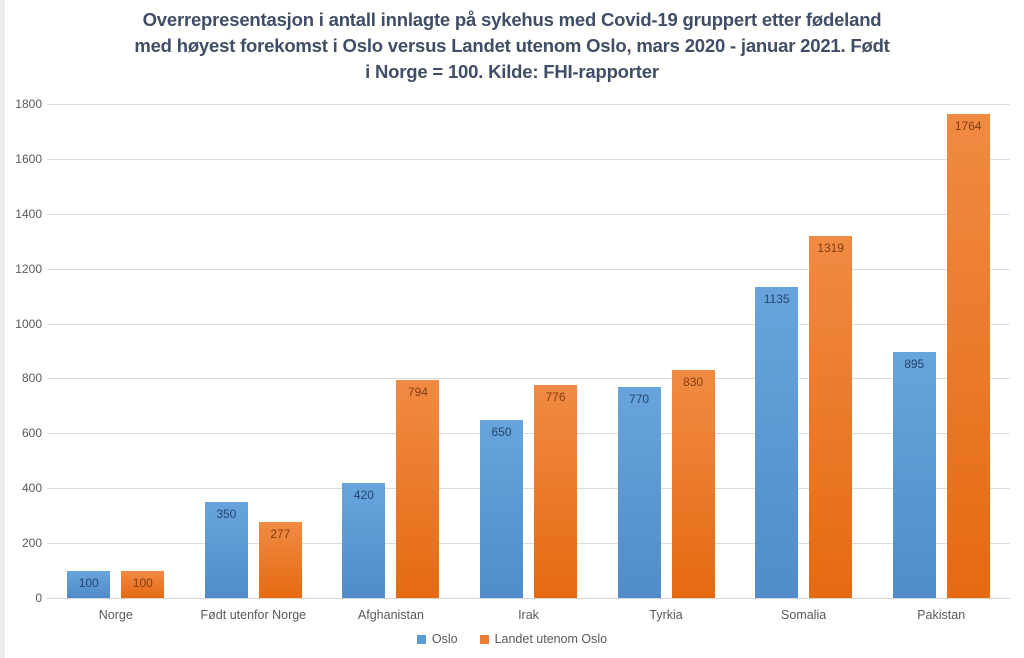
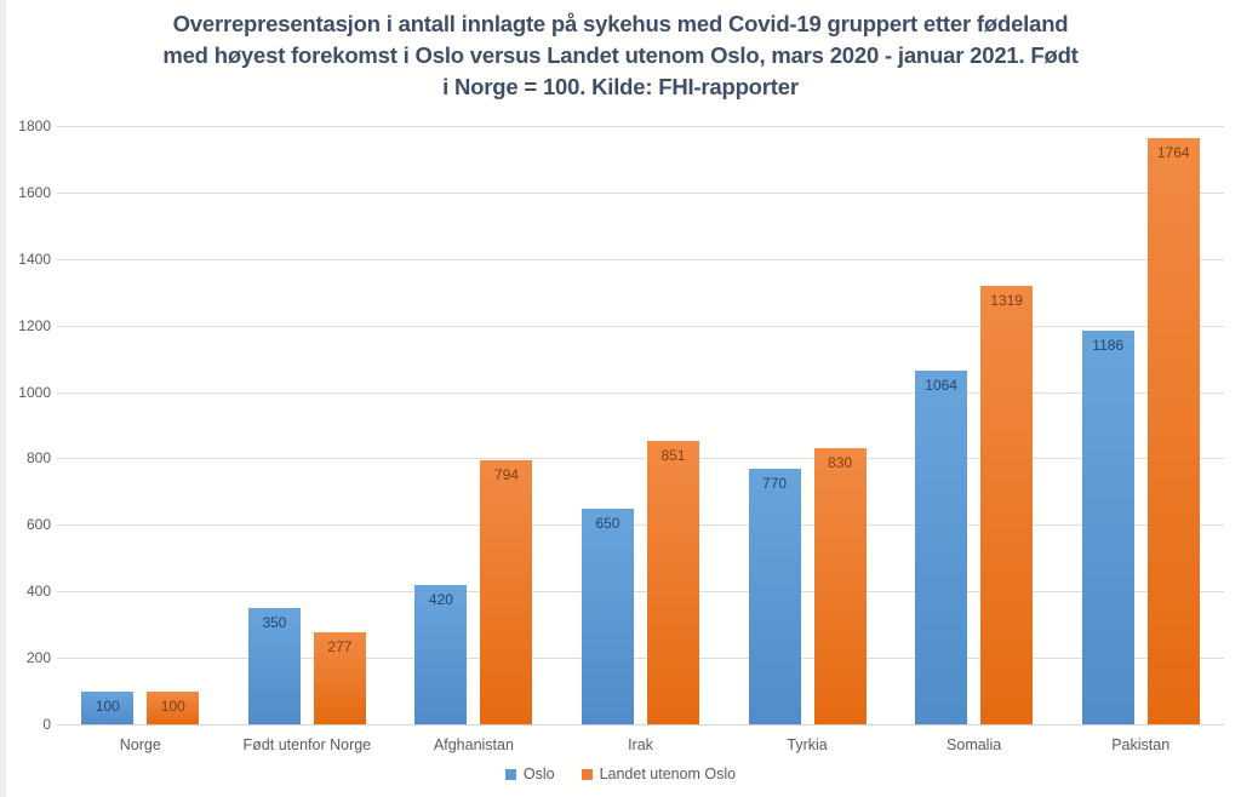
Landet utenom Oslo/Irak: 776 -> 851
Oslo/Somalia: 1135 -> 1064
Oslo/Pakistan: 895 -> 1186
